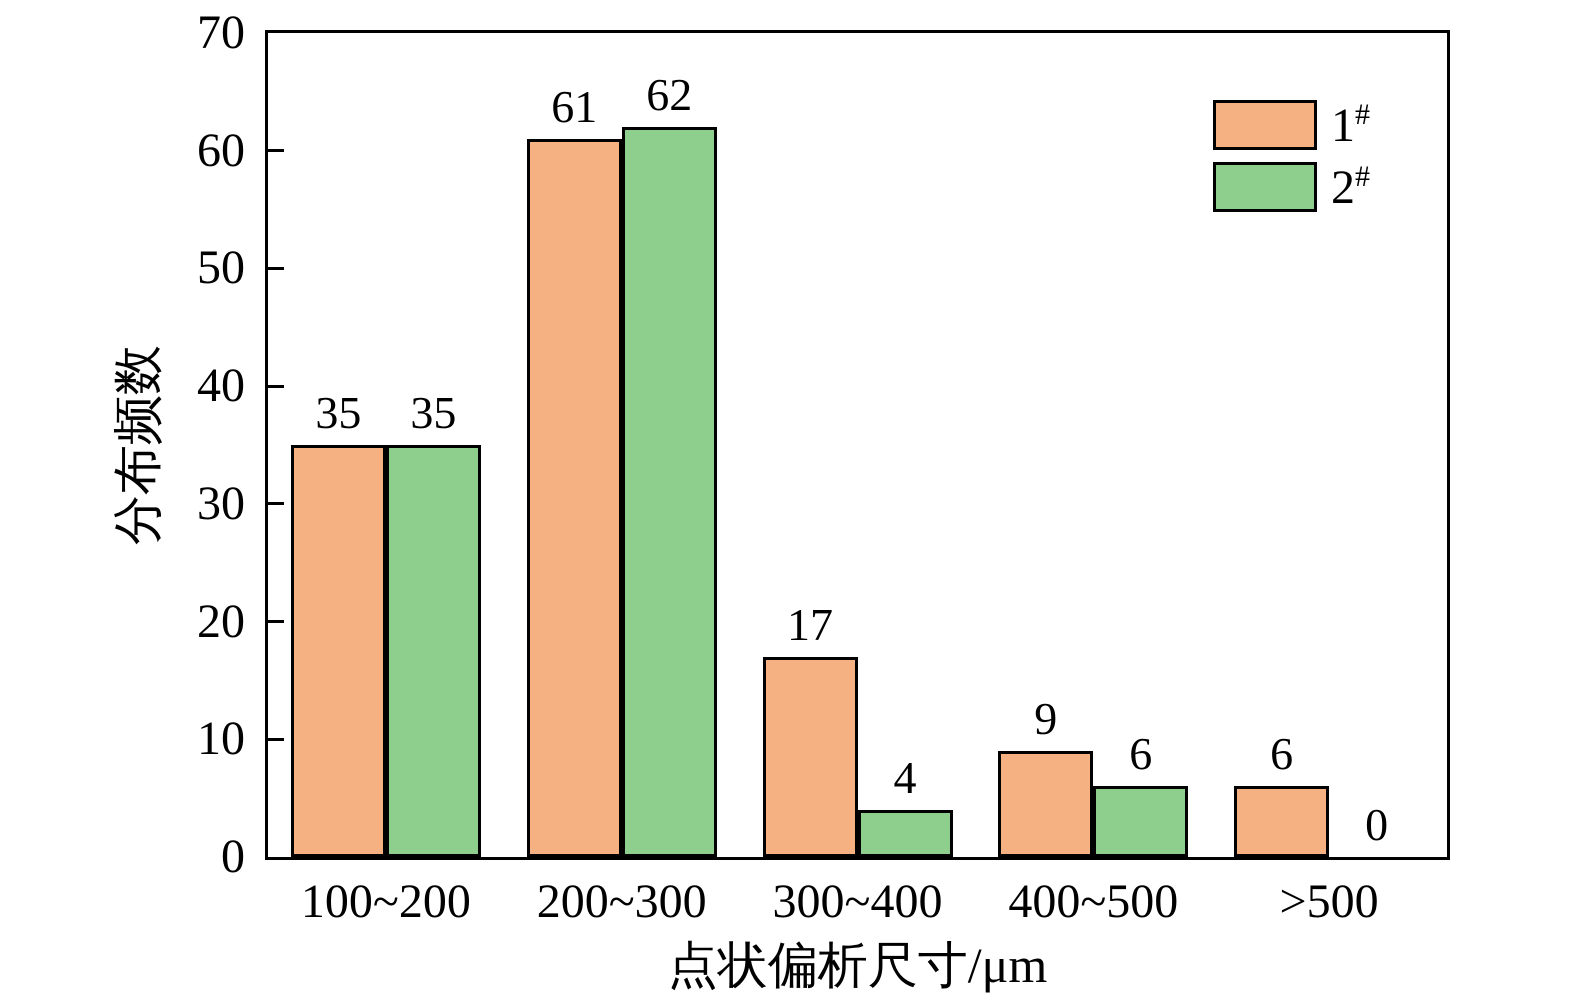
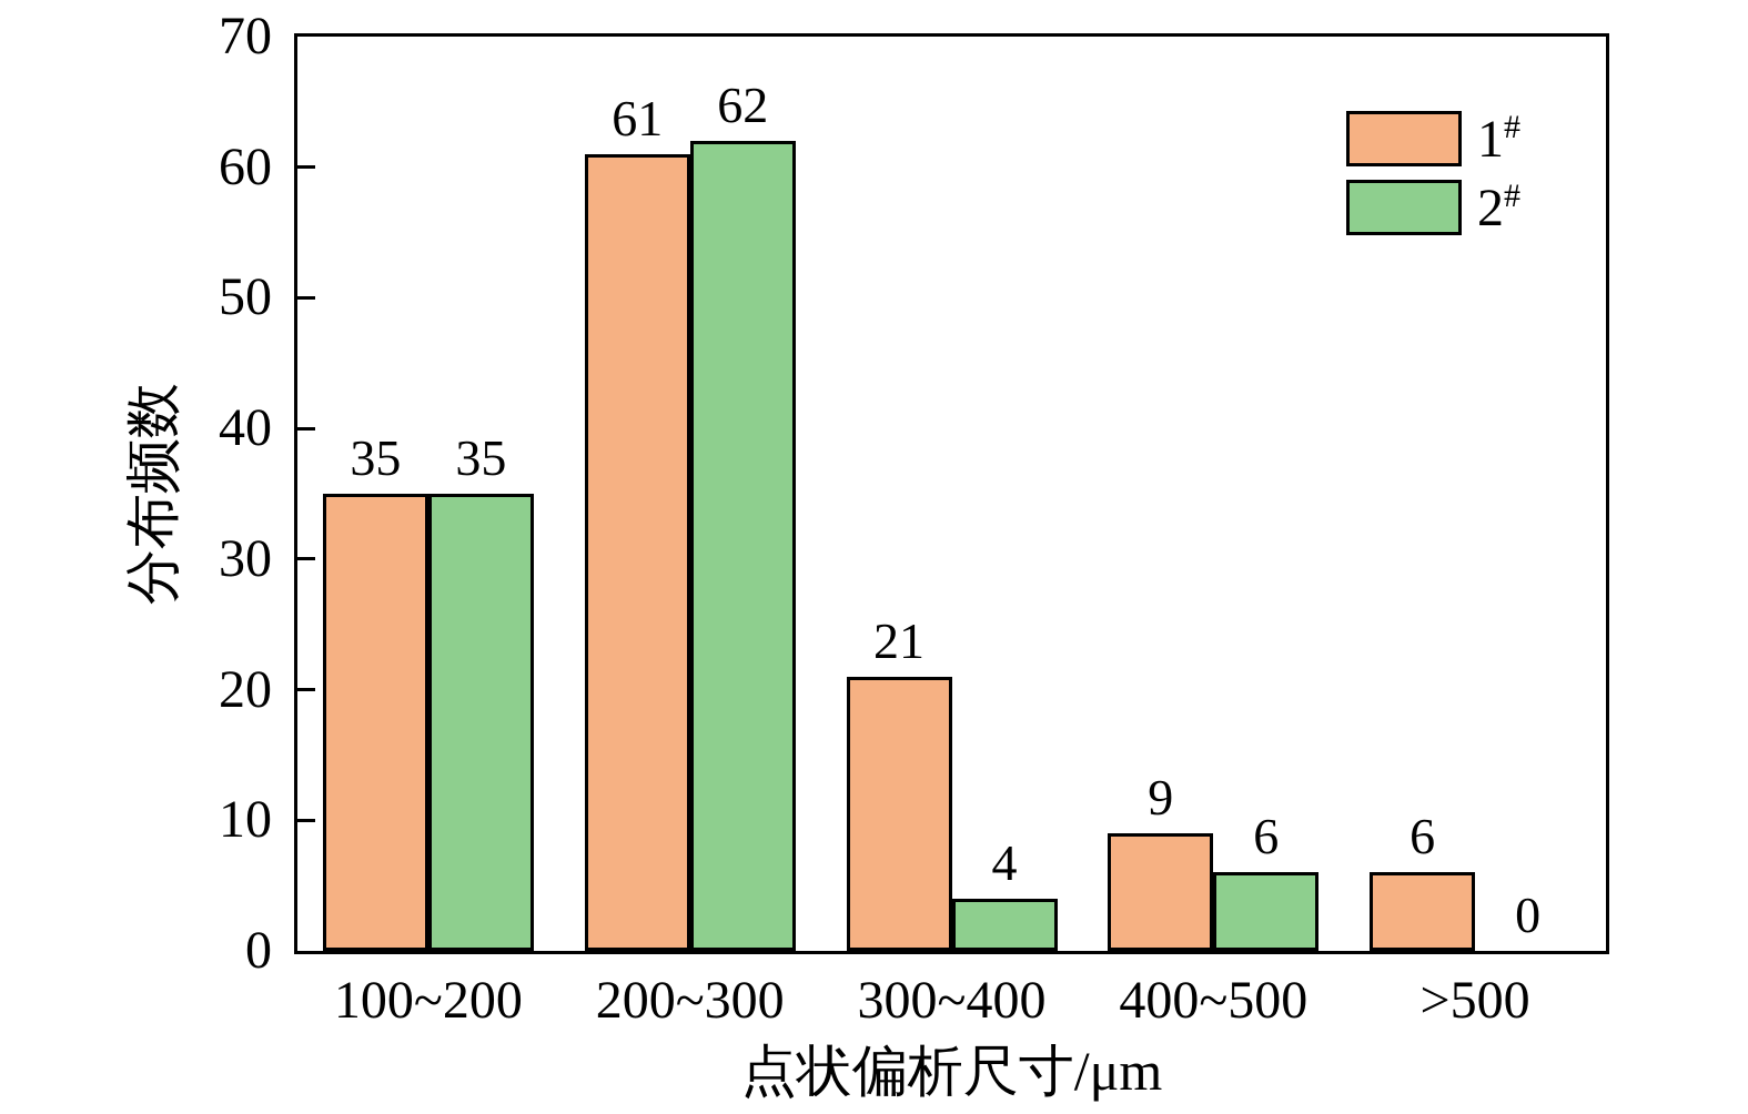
1/300~400: 17 -> 21
